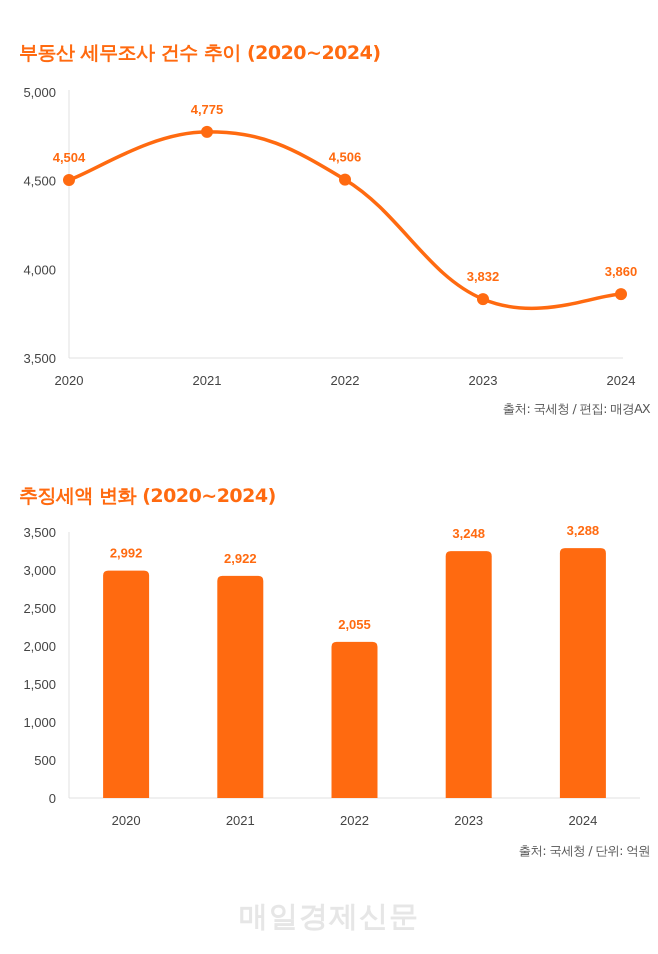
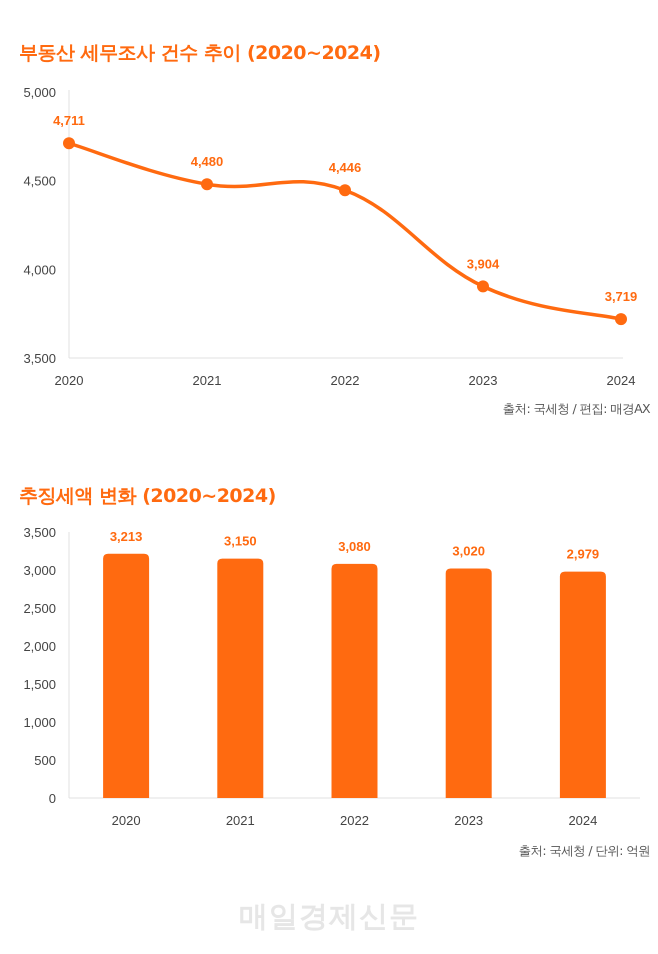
부동산 세무조사 건수 추이 (2020~2024)/2020: 4,504 -> 4,711
부동산 세무조사 건수 추이 (2020~2024)/2021: 4,775 -> 4,480
부동산 세무조사 건수 추이 (2020~2024)/2022: 4,506 -> 4,446
부동산 세무조사 건수 추이 (2020~2024)/2023: 3,832 -> 3,904
부동산 세무조사 건수 추이 (2020~2024)/2024: 3,860 -> 3,719
추징세액 변화 (2020~2024)/2020: 2,992 -> 3,213
추징세액 변화 (2020~2024)/2021: 2,922 -> 3,150
추징세액 변화 (2020~2024)/2022: 2,055 -> 3,080
추징세액 변화 (2020~2024)/2023: 3,248 -> 3,020
추징세액 변화 (2020~2024)/2024: 3,288 -> 2,979
